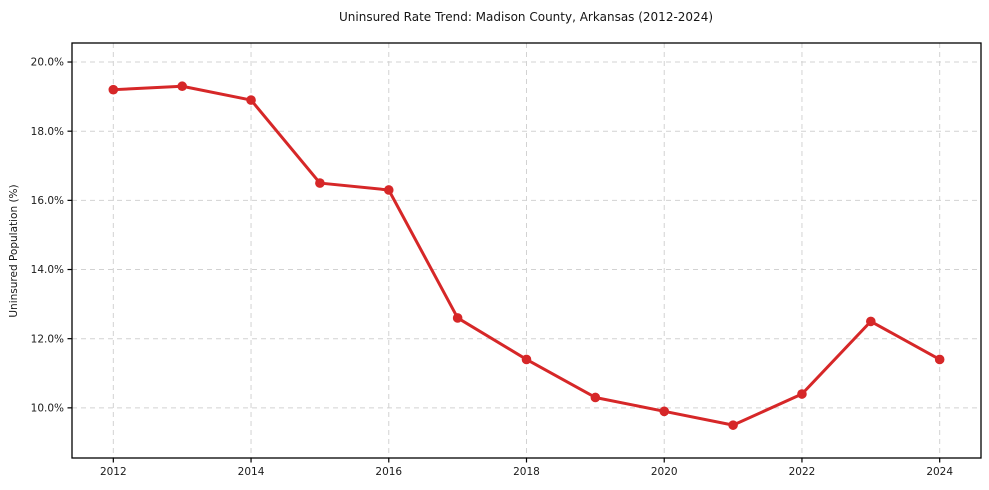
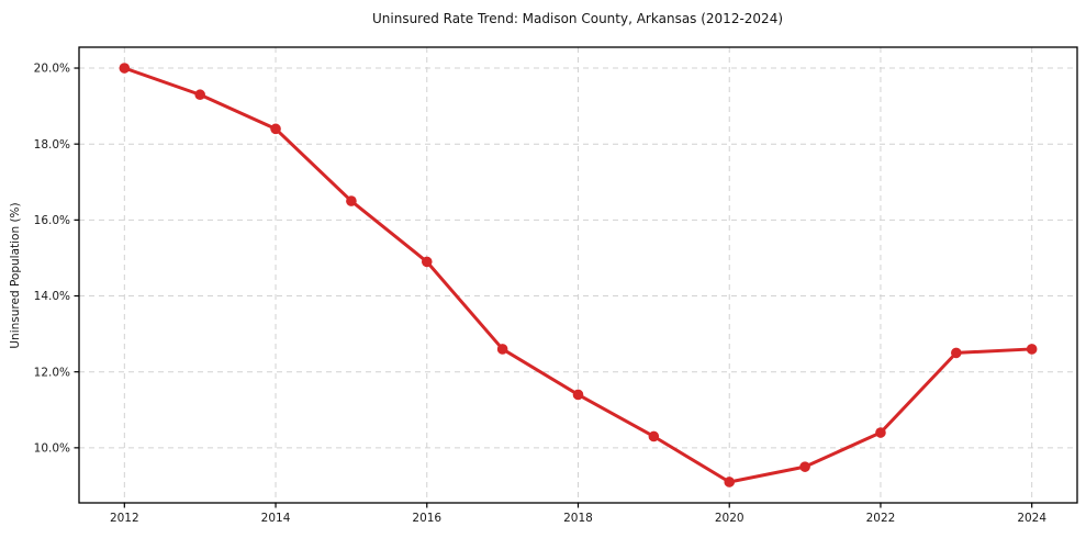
2012: 19.2% -> 20.0%
2014: 18.9% -> 18.4%
2016: 16.3% -> 14.9%
2020: 9.9% -> 9.1%
2024: 11.4% -> 12.6%
